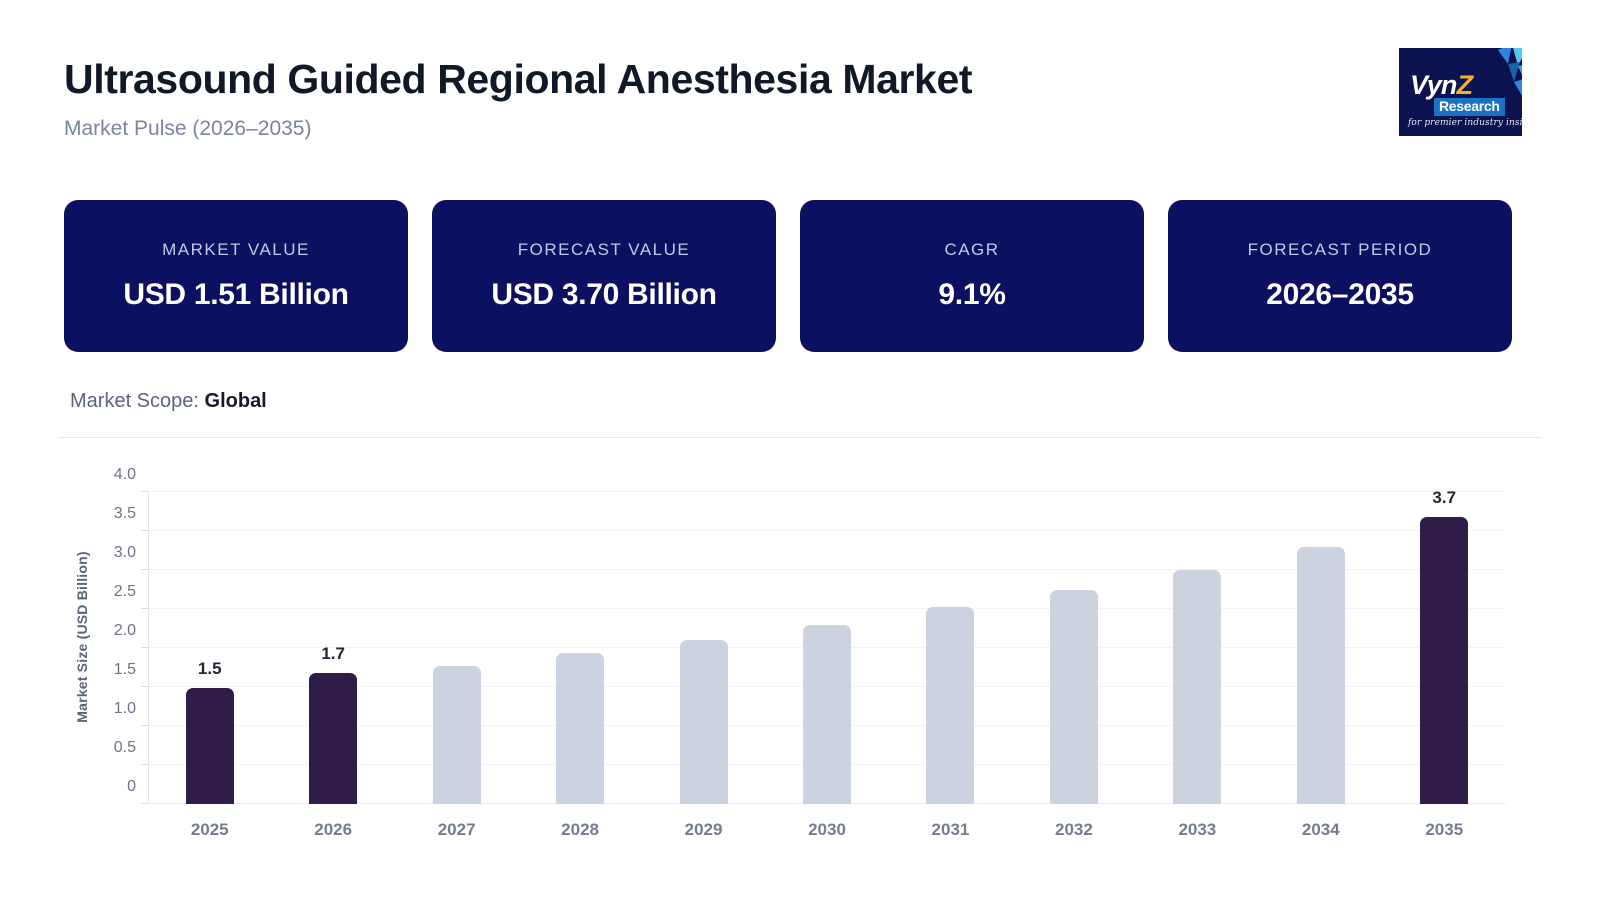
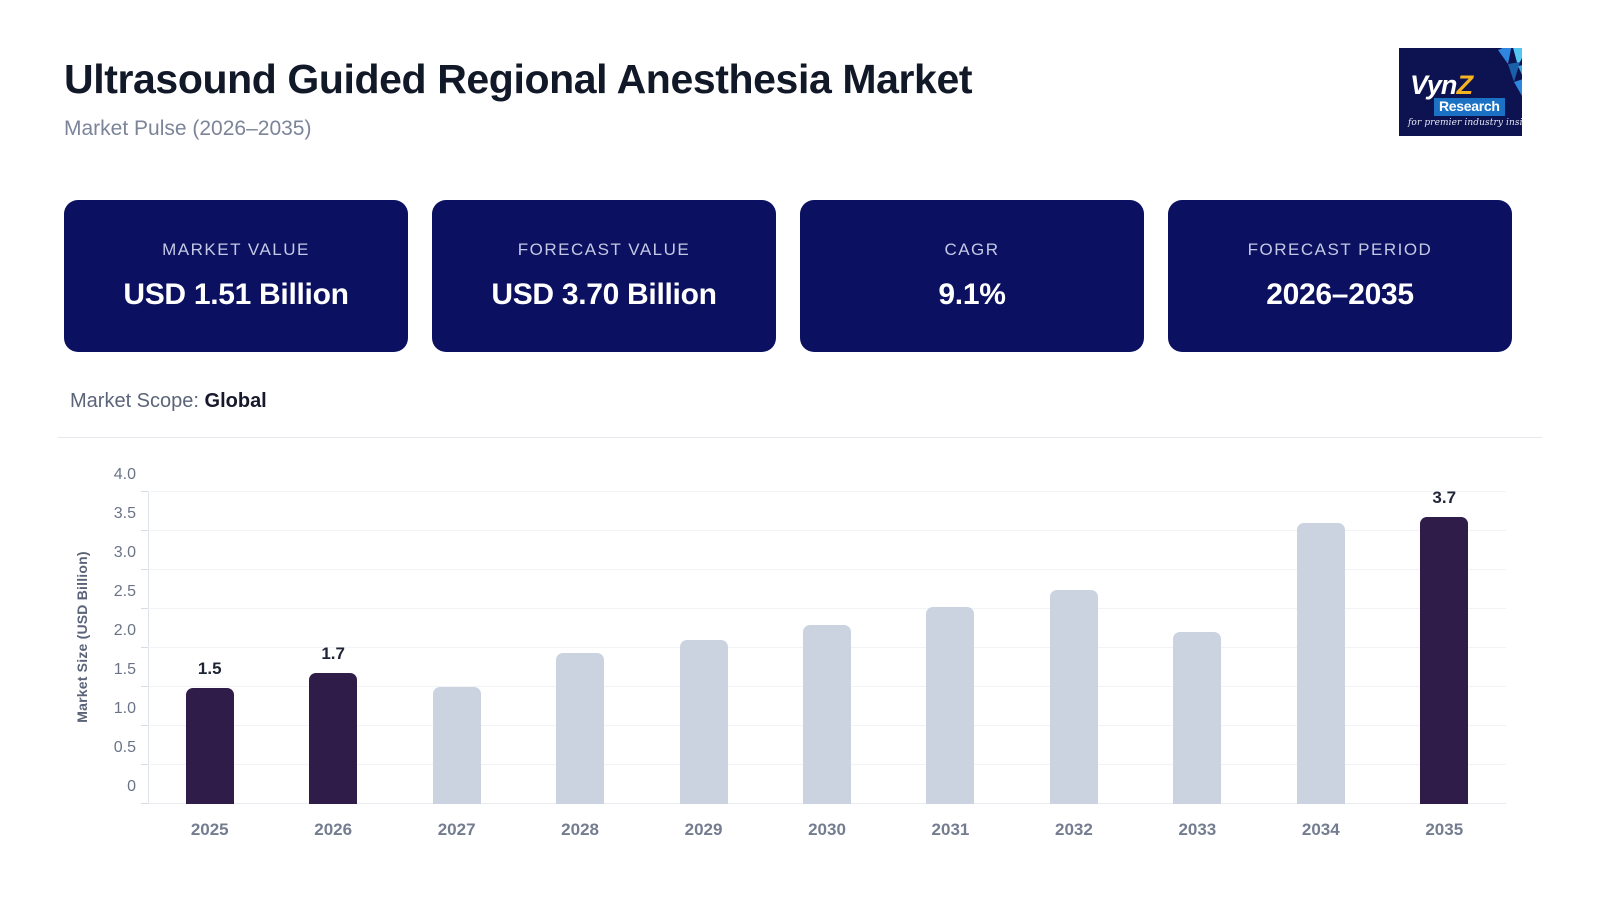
2027: 1.8 -> 1.5
2033: 3.0 -> 2.2
2034: 3.3 -> 3.6
